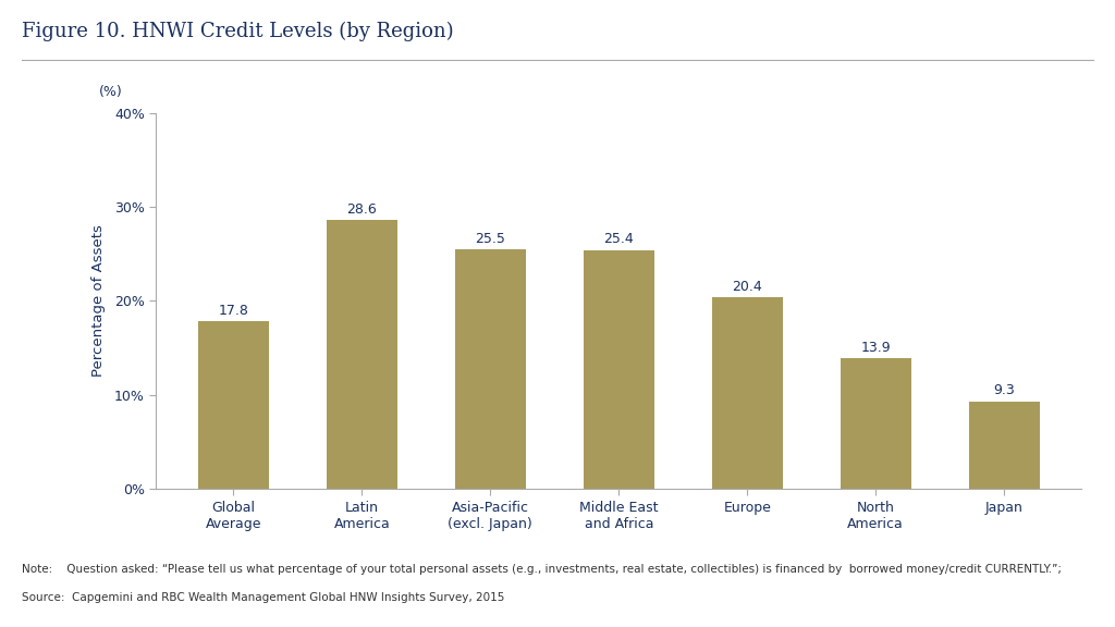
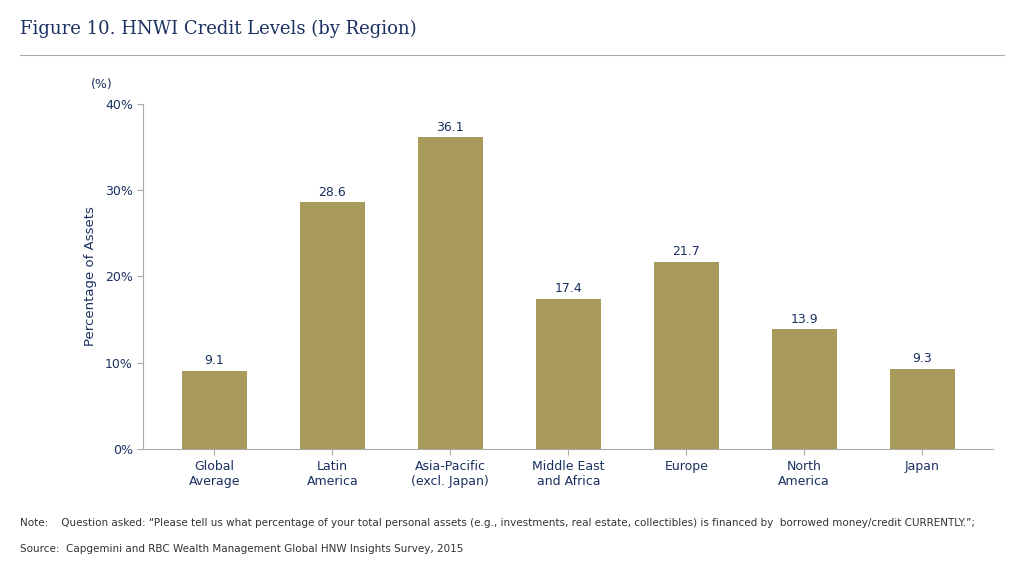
Global Average: 17.8 -> 9.1
Asia-Pacific (excl. Japan): 25.5 -> 36.1
Middle East and Africa: 25.4 -> 17.4
Europe: 20.4 -> 21.7
